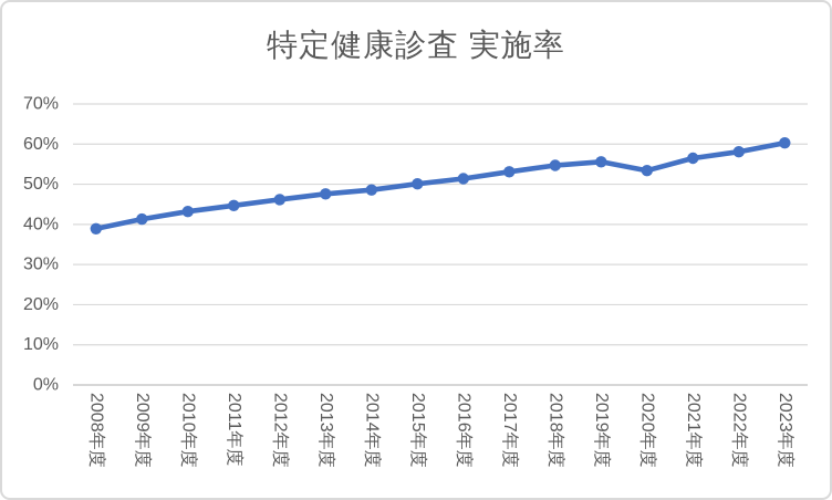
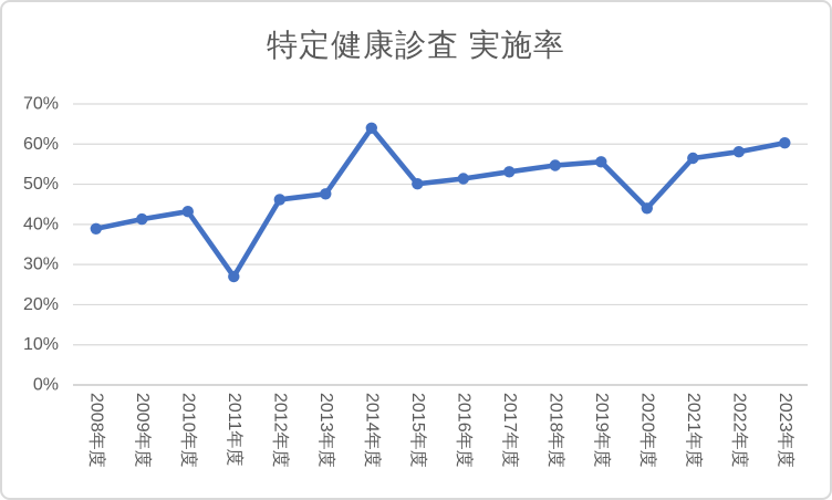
2011年度: 45% -> 27%
2014年度: 49% -> 64%
2020年度: 53% -> 44%
